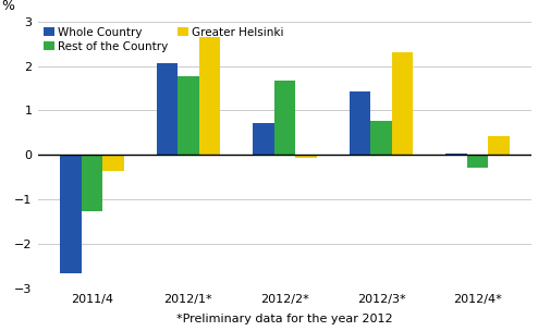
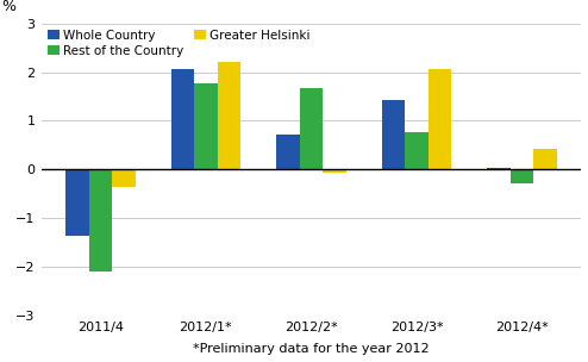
Whole Country/2011/4: -2.65 -> -1.35
Rest of the Country/2011/4: -1.25 -> -2.10
Greater Helsinki/2012/1*: 2.65 -> 2.20
Greater Helsinki/2012/3*: 2.30 -> 2.07
